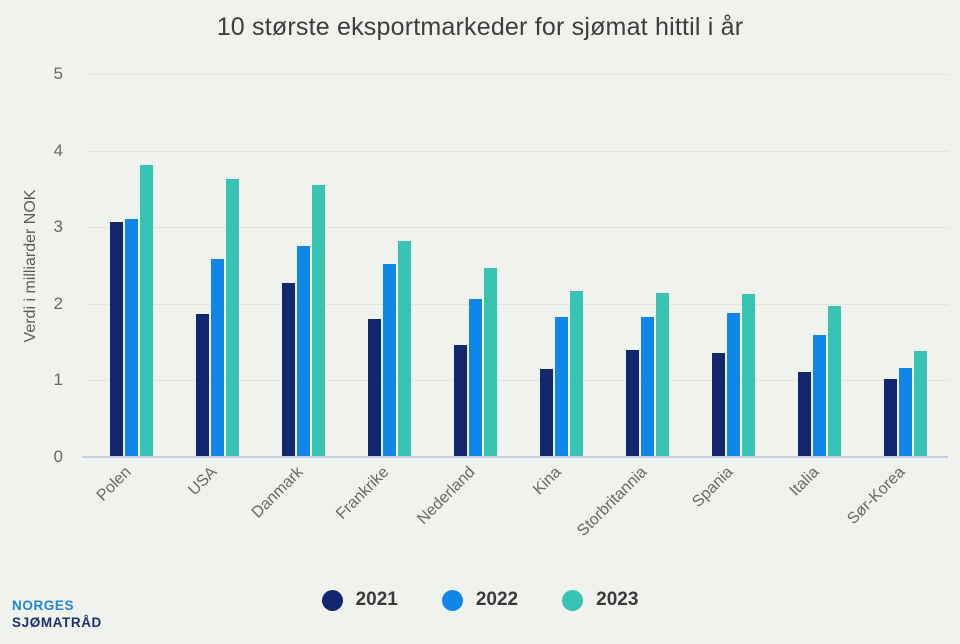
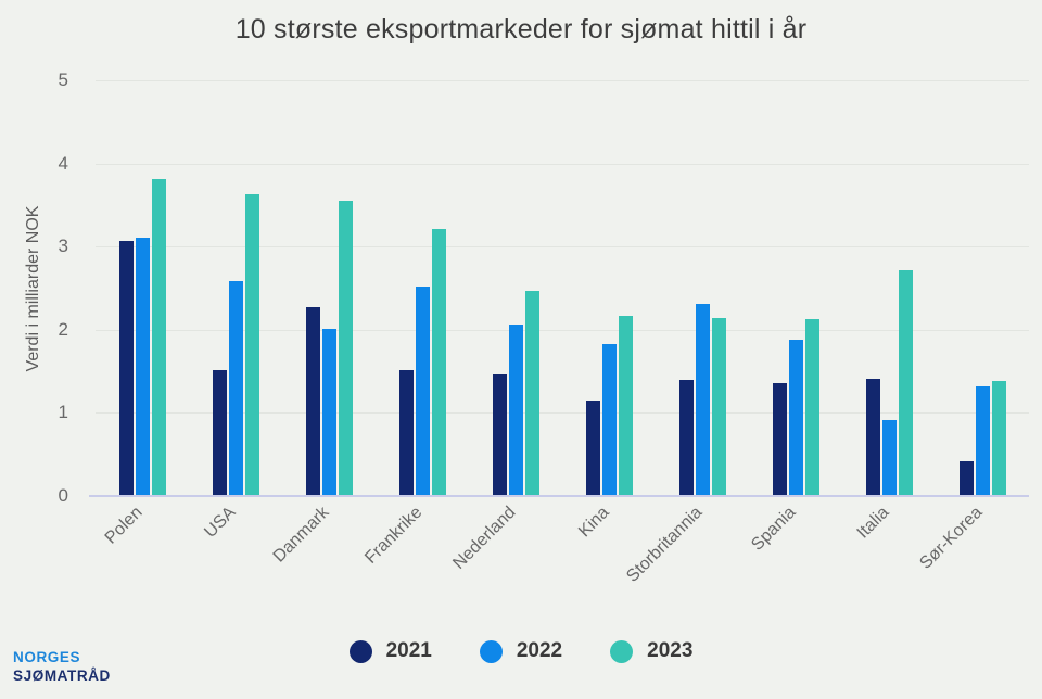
2021/USA: 1.9 -> 1.5
2022/Danmark: 2.7 -> 2.0
2021/Frankrike: 1.8 -> 1.5
2023/Frankrike: 2.8 -> 3.2
2022/Storbritannia: 1.8 -> 2.3
2021/Italia: 1.1 -> 1.4
2022/Italia: 1.6 -> 0.9
2023/Italia: 2.0 -> 2.7
2021/Sør-Korea: 1.0 -> 0.4
2022/Sør-Korea: 1.1 -> 1.3
